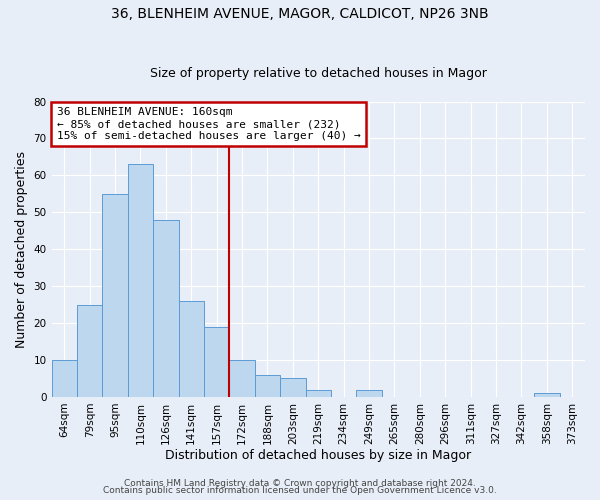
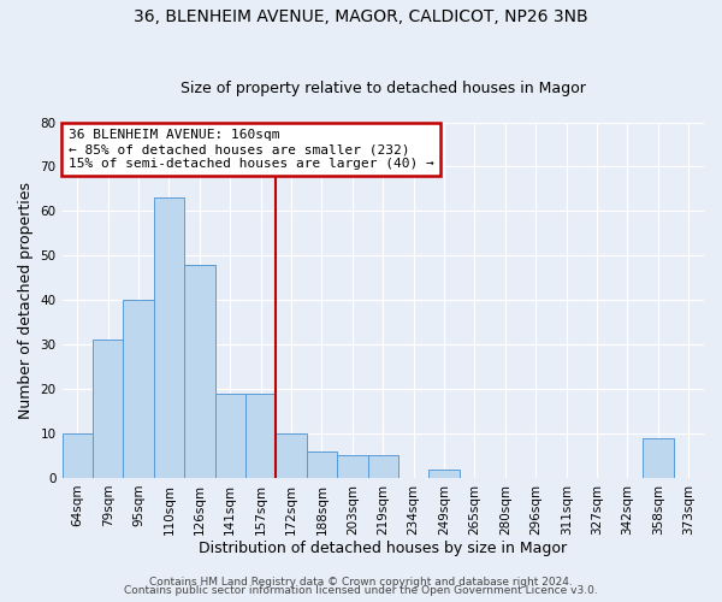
79sqm: 25 -> 31
95sqm: 55 -> 40
141sqm: 26 -> 19
219sqm: 2 -> 5
358sqm: 1 -> 9
